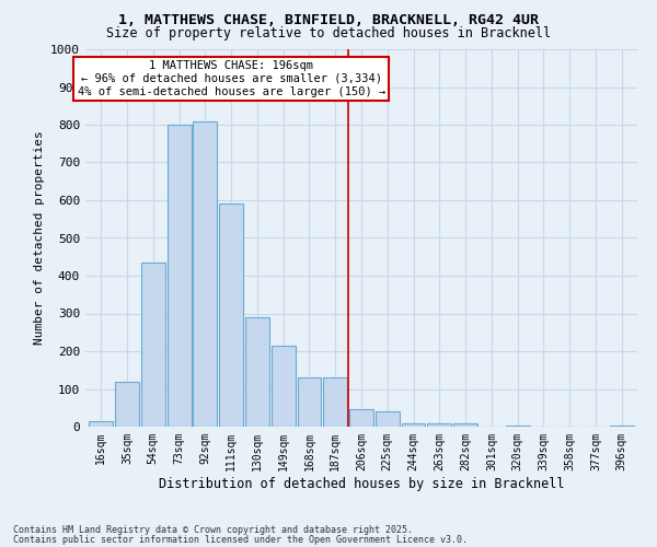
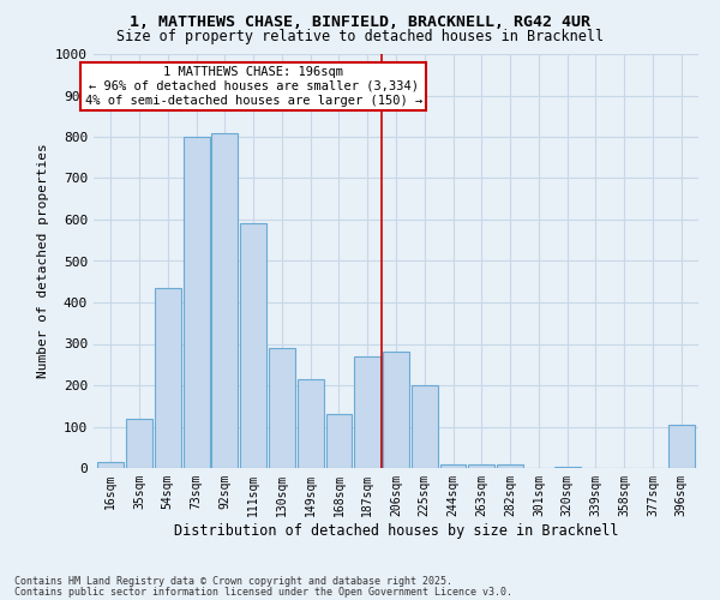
187sqm: 130 -> 270
206sqm: 45 -> 280
225sqm: 42 -> 200
396sqm: 2 -> 105
